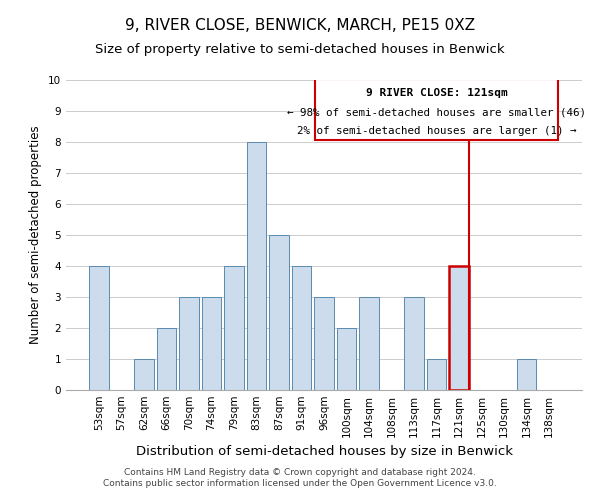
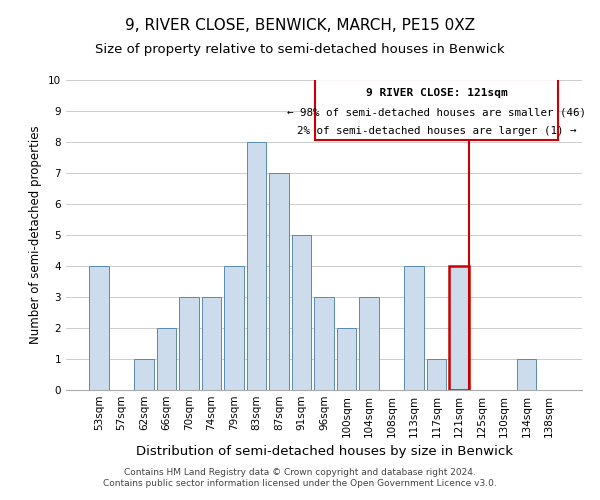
87sqm: 5 -> 7
91sqm: 4 -> 5
113sqm: 3 -> 4
